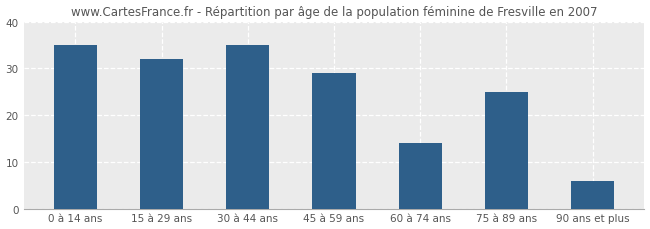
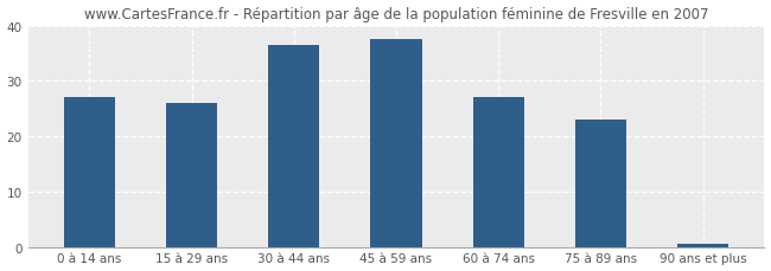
0 à 14 ans: 35.0 -> 27.0
15 à 29 ans: 32.0 -> 26.0
30 à 44 ans: 35.0 -> 36.5
45 à 59 ans: 29.0 -> 37.5
60 à 74 ans: 14.0 -> 27.0
75 à 89 ans: 25.0 -> 23.0
90 ans et plus: 6.0 -> 0.5
